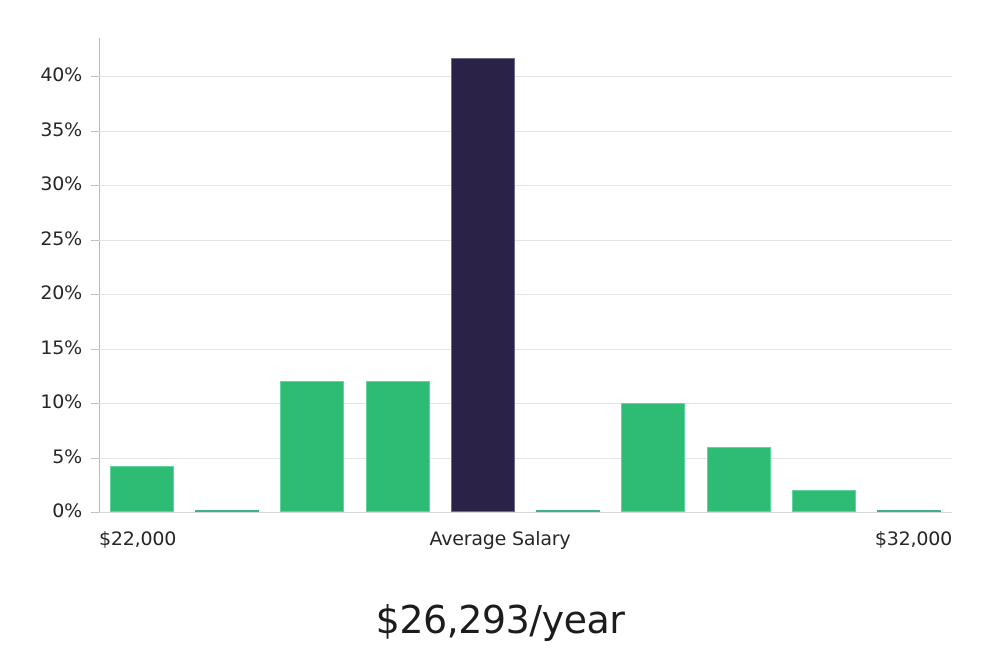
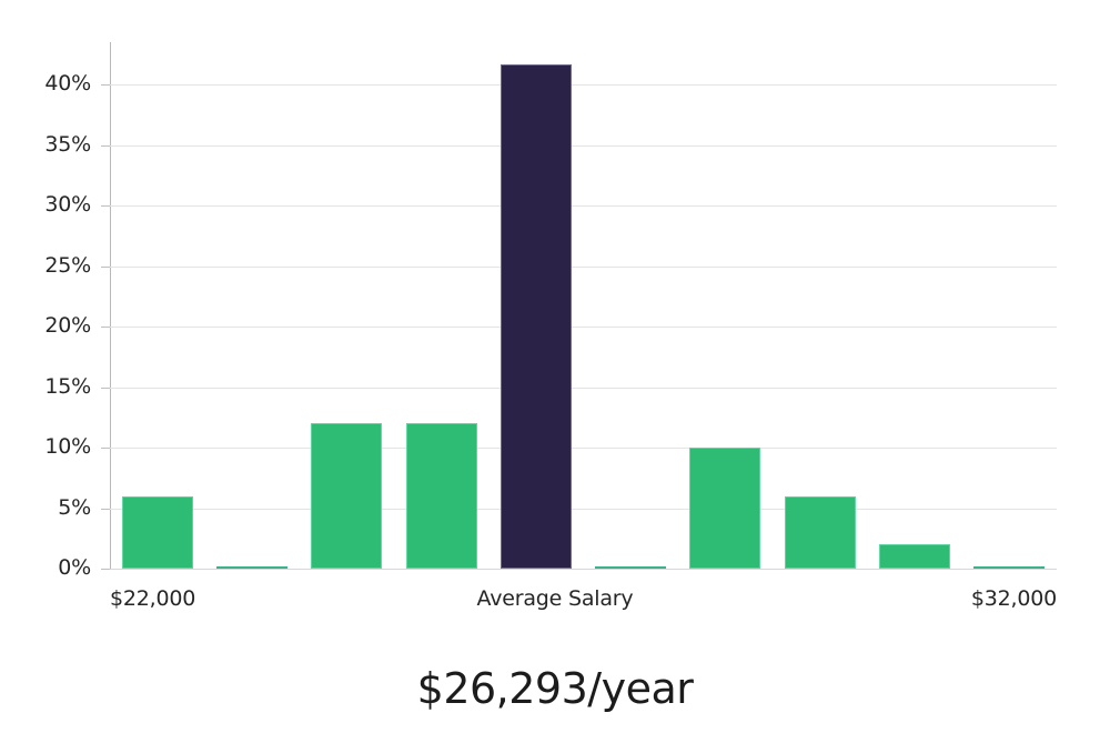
$22,000: 4.2% -> 6.0%
